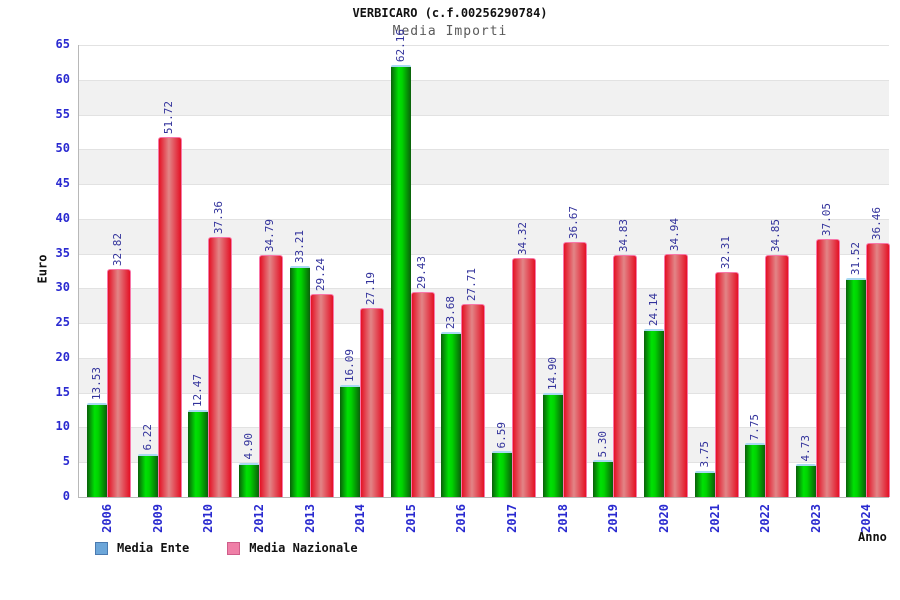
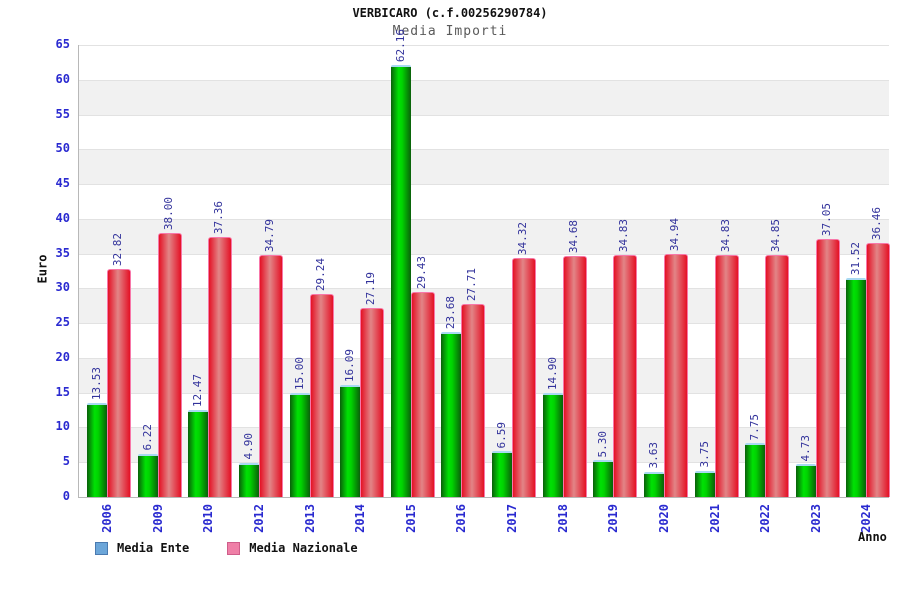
Media Nazionale/2009: 51.72 -> 38.00
Media Ente/2013: 33.21 -> 15.00
Media Nazionale/2018: 36.67 -> 34.68
Media Ente/2020: 24.14 -> 3.63
Media Nazionale/2021: 32.31 -> 34.83
